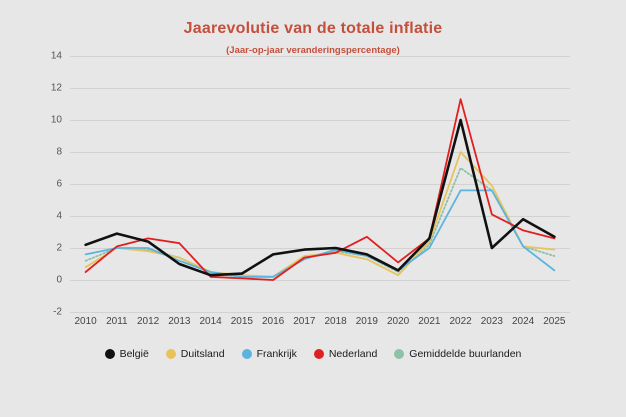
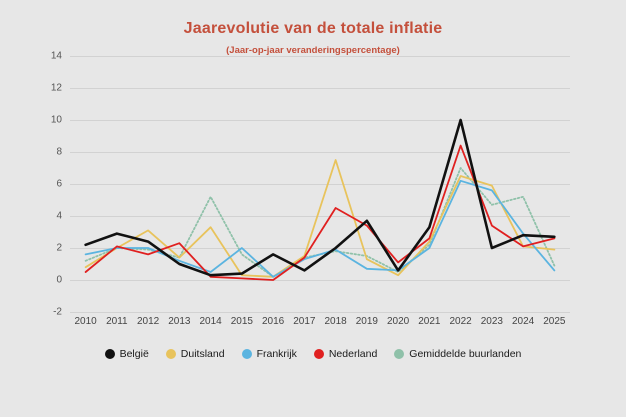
Duitsland/2012: 1.8 -> 3.1
Nederland/2012: 2.6 -> 1.6
Duitsland/2014: 0.5 -> 3.3
Gemiddelde buurlanden/2014: 0.4 -> 5.2
Frankrijk/2015: 0.2 -> 2.0
Gemiddelde buurlanden/2015: 0.2 -> 1.6
België/2017: 1.9 -> 0.6
Duitsland/2018: 1.7 -> 7.5
Nederland/2018: 1.7 -> 4.5
België/2019: 1.6 -> 3.7
Frankrijk/2019: 1.5 -> 0.7
Nederland/2019: 2.7 -> 3.4
België/2021: 2.6 -> 3.3
Duitsland/2022: 8.0 -> 6.5
Frankrijk/2022: 5.6 -> 6.2
Nederland/2022: 11.3 -> 8.4
Nederland/2023: 4.1 -> 3.4
Gemiddelde buurlanden/2023: 5.6 -> 4.7
België/2024: 3.8 -> 2.8
Frankrijk/2024: 2.1 -> 2.9
Nederland/2024: 3.1 -> 2.1
Gemiddelde buurlanden/2024: 2.1 -> 5.2
Gemiddelde buurlanden/2025: 1.5 -> 0.9
